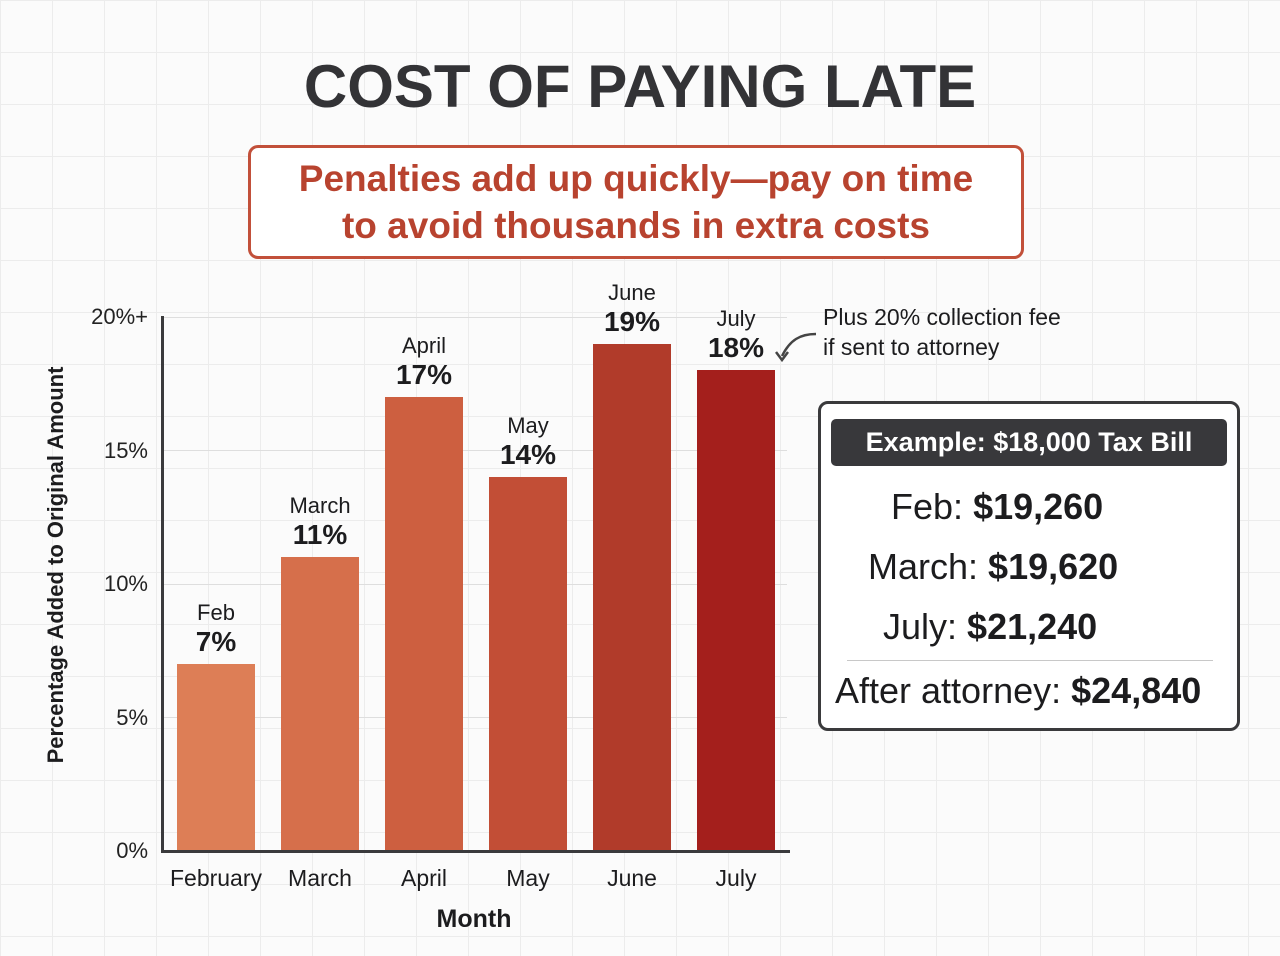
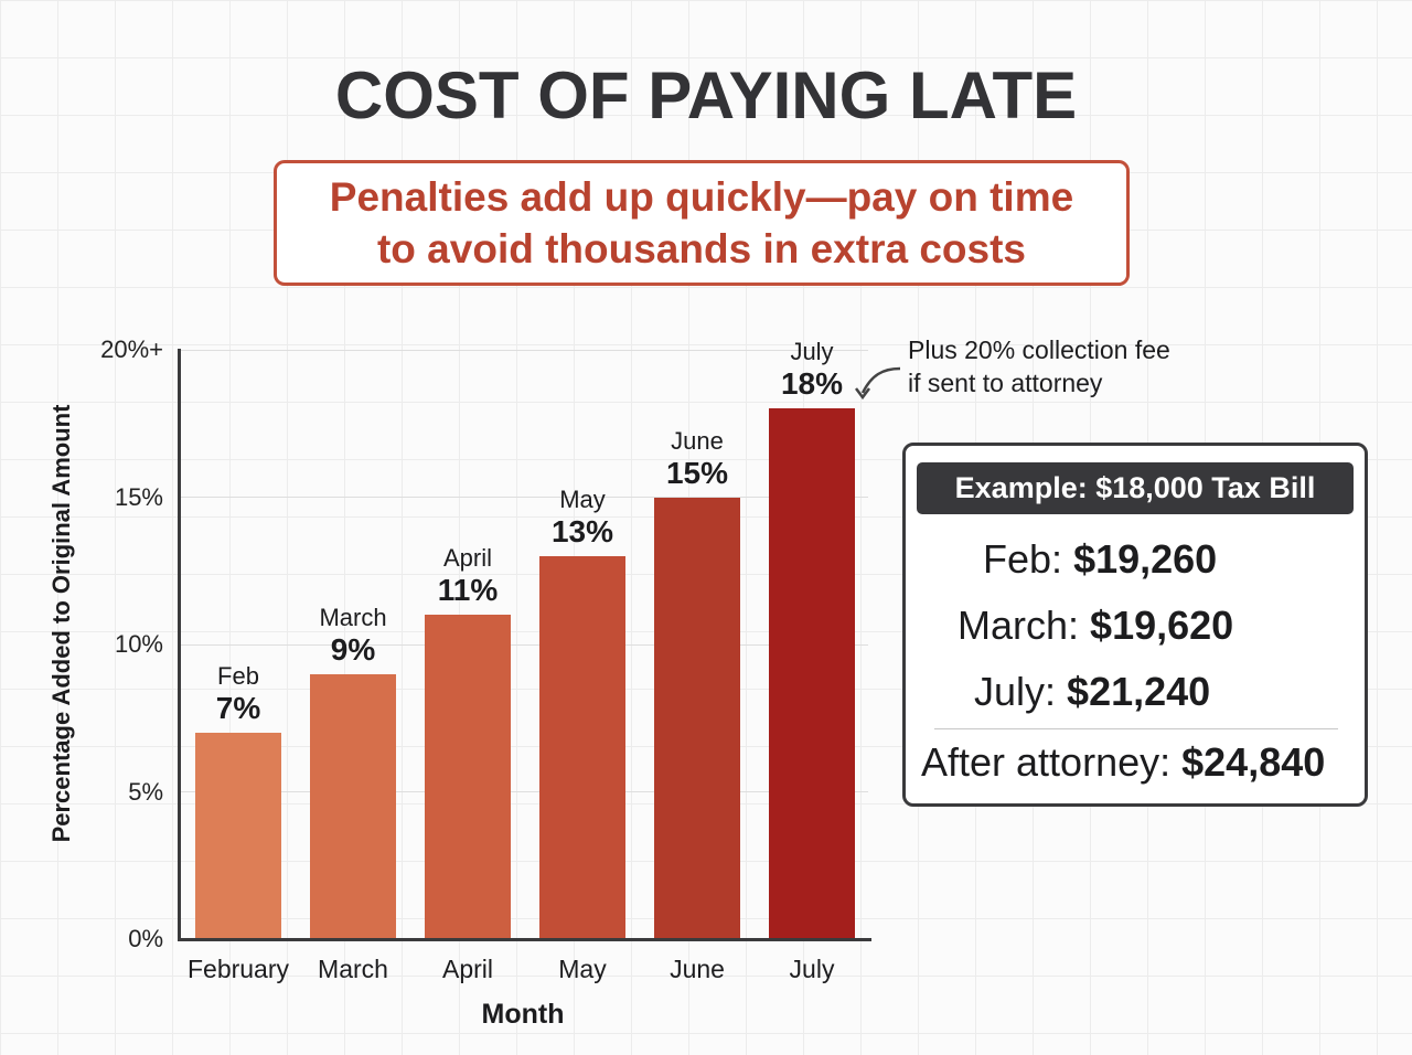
March: 11% -> 9%
April: 17% -> 11%
May: 14% -> 13%
June: 19% -> 15%
